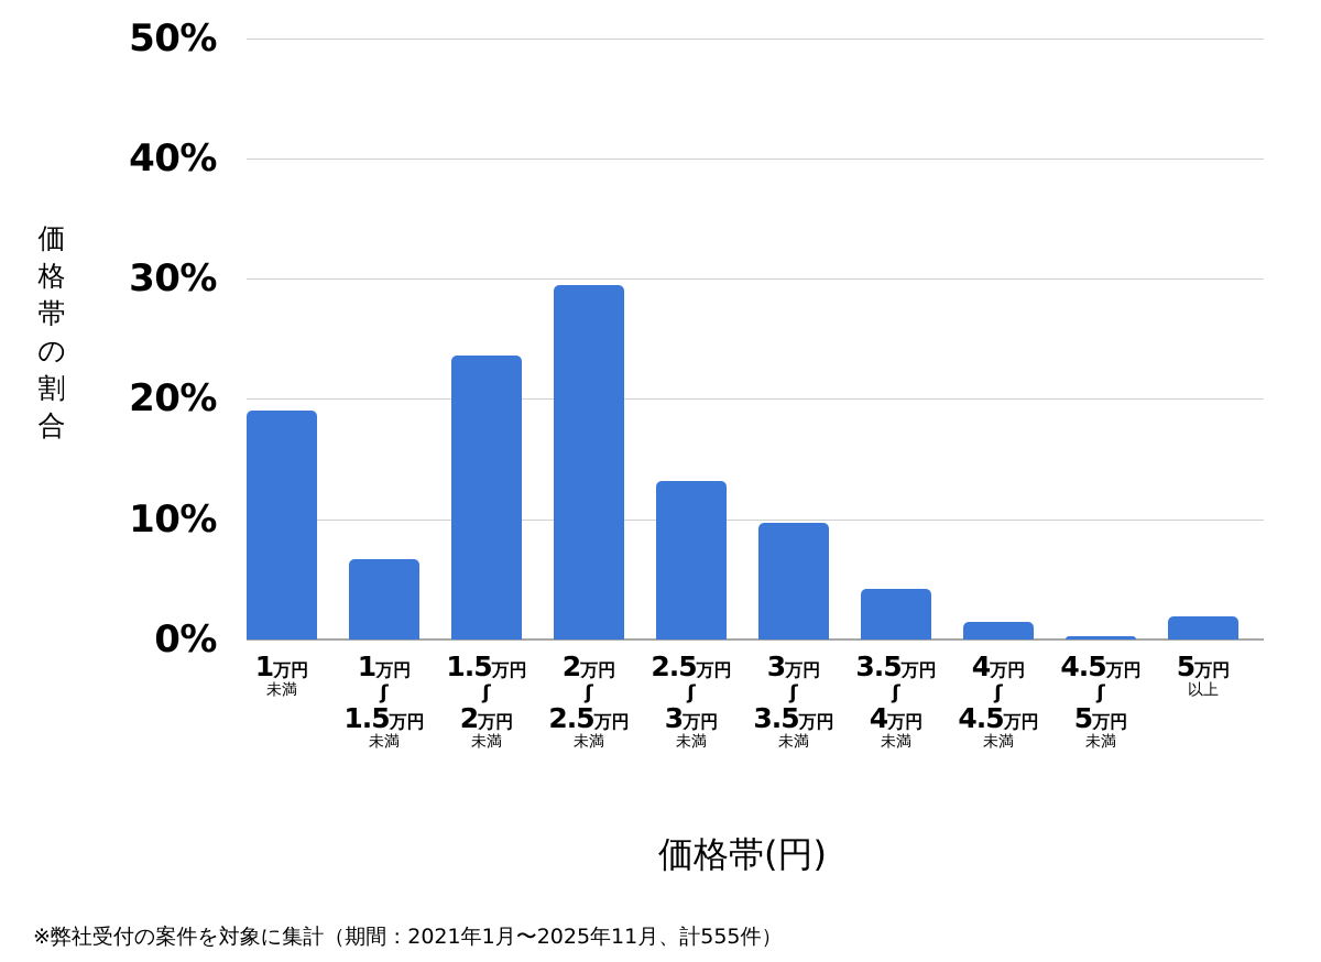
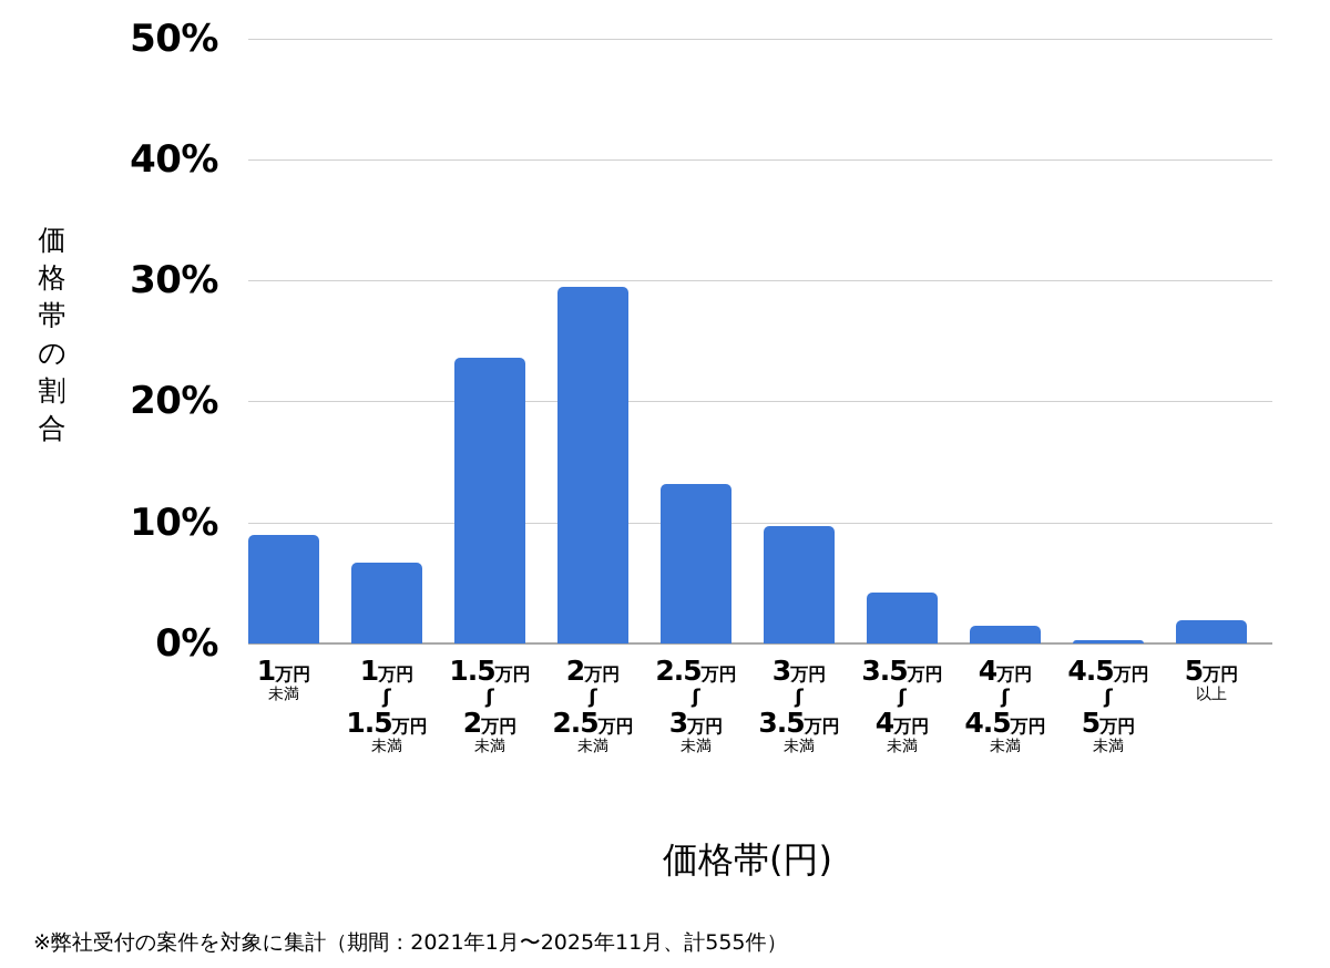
1万円未満: 19,0% -> 9,0%
